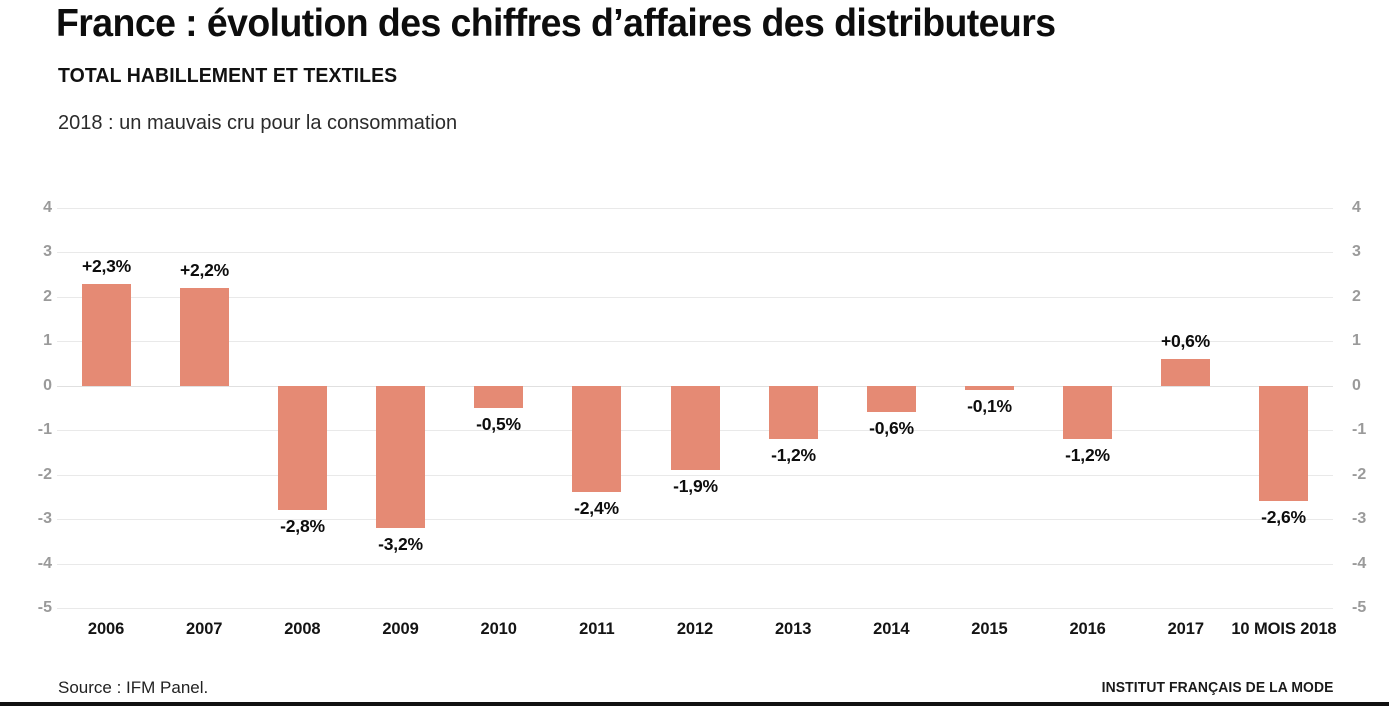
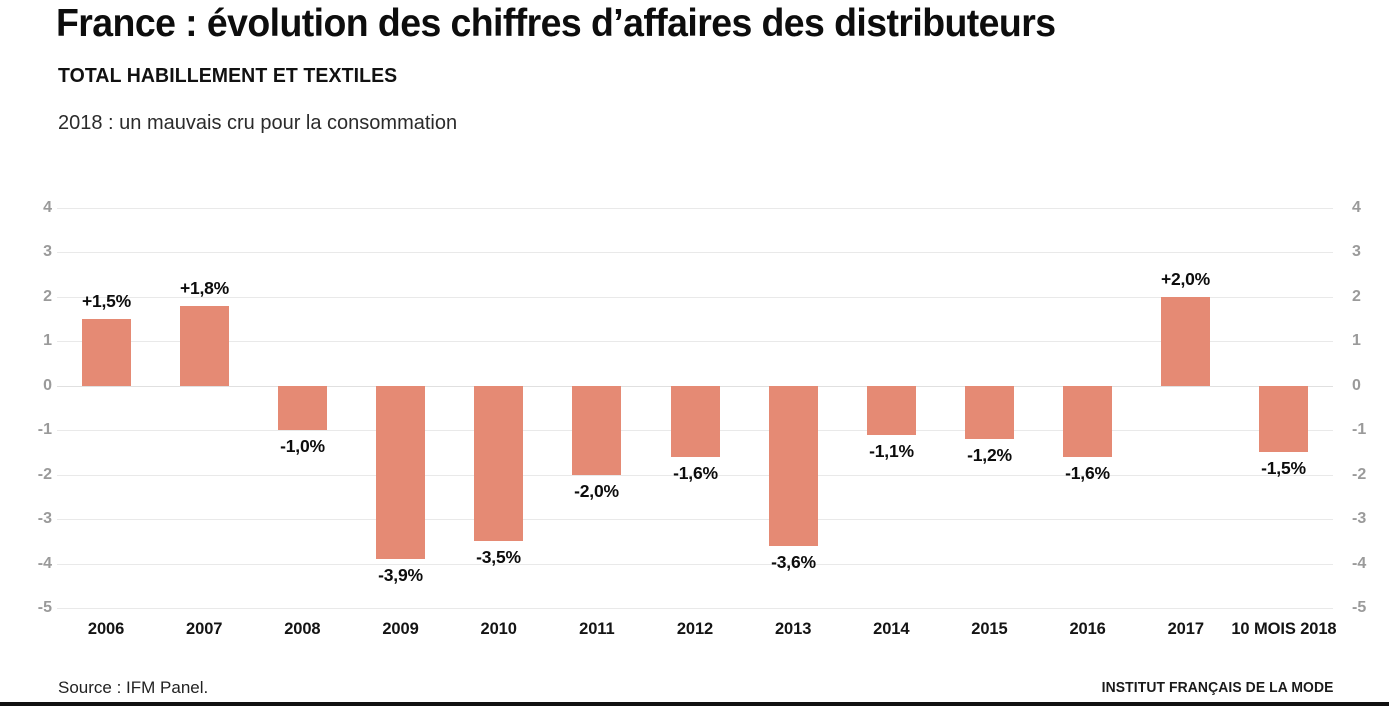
2006: +2,3% -> +1,5%
2007: +2,2% -> +1,8%
2008: -2,8% -> -1,0%
2009: -3,2% -> -3,9%
2010: -0,5% -> -3,5%
2011: -2,4% -> -2,0%
2012: -1,9% -> -1,6%
2013: -1,2% -> -3,6%
2014: -0,6% -> -1,1%
2015: -0,1% -> -1,2%
2016: -1,2% -> -1,6%
2017: +0,6% -> +2,0%
10 MOIS 2018: -2,6% -> -1,5%
